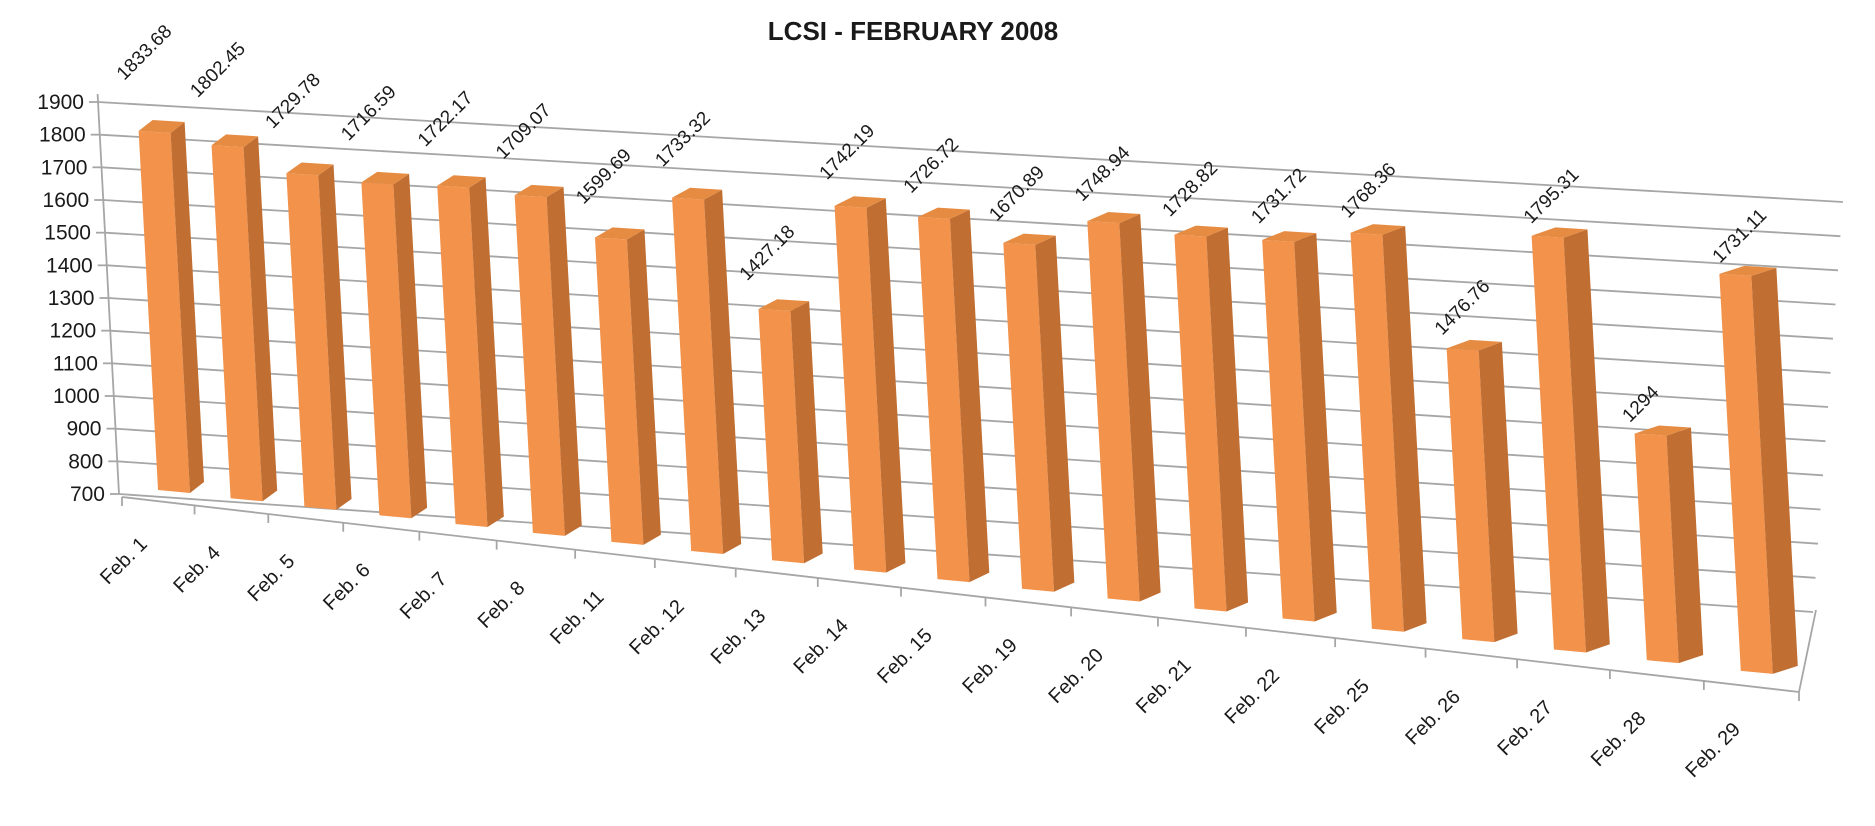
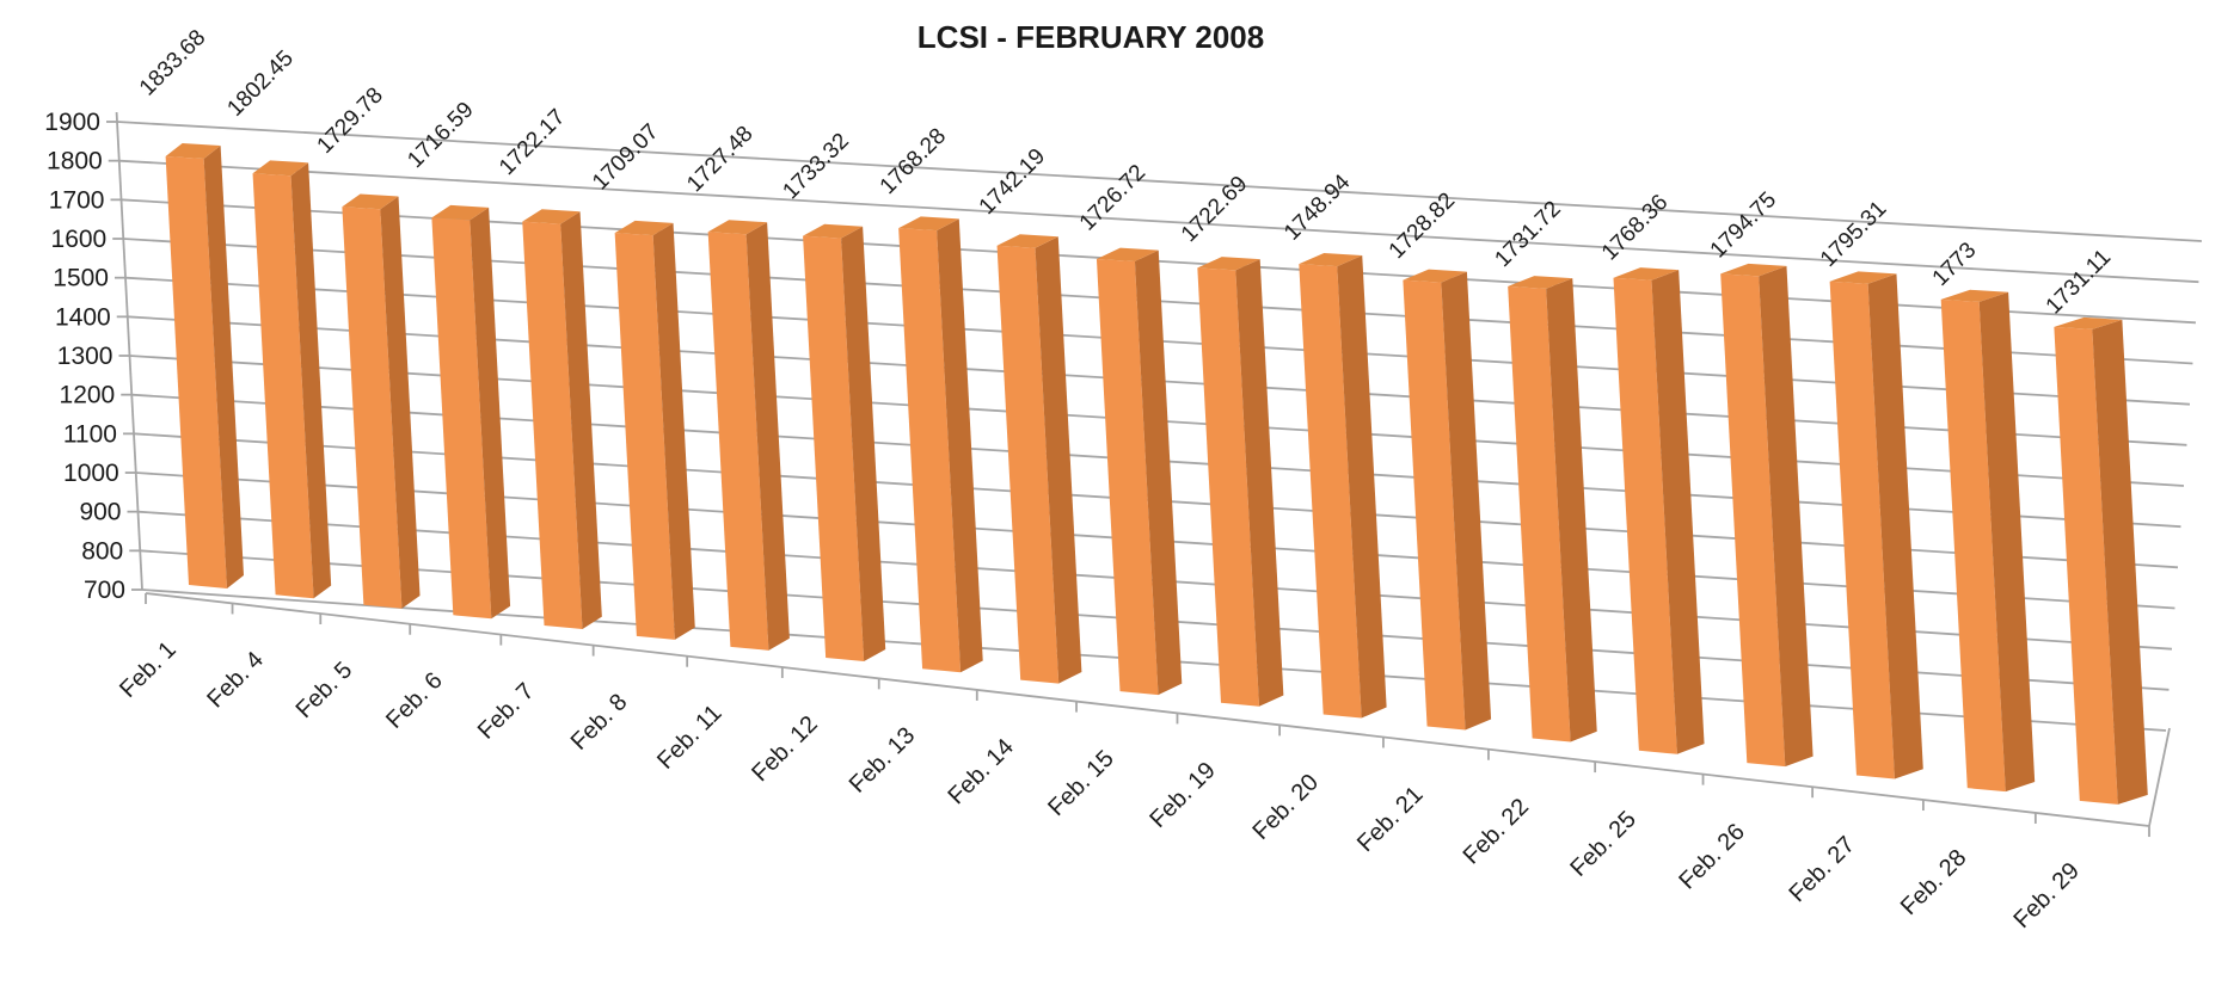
Feb. 11: 1599.69 -> 1727.48
Feb. 13: 1427.18 -> 1768.28
Feb. 19: 1670.89 -> 1722.69
Feb. 26: 1476.76 -> 1794.75
Feb. 28: 1294 -> 1773
